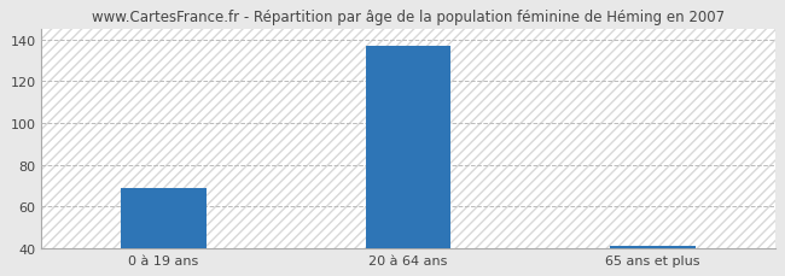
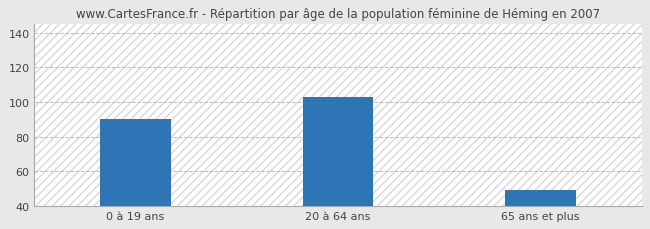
0 à 19 ans: 69 -> 90
20 à 64 ans: 137 -> 103
65 ans et plus: 41 -> 49
